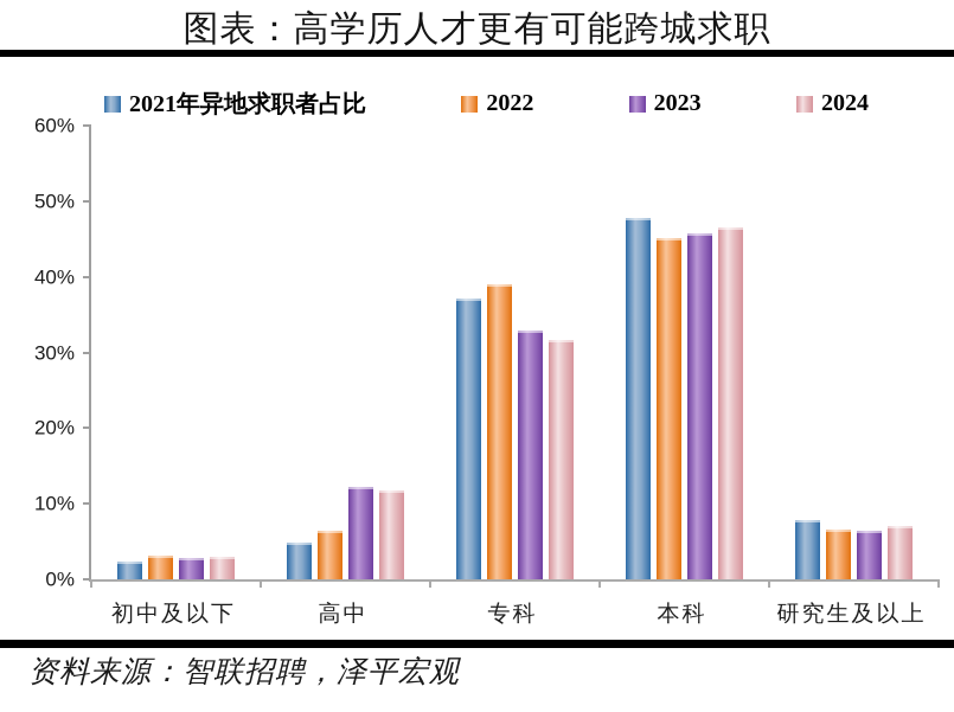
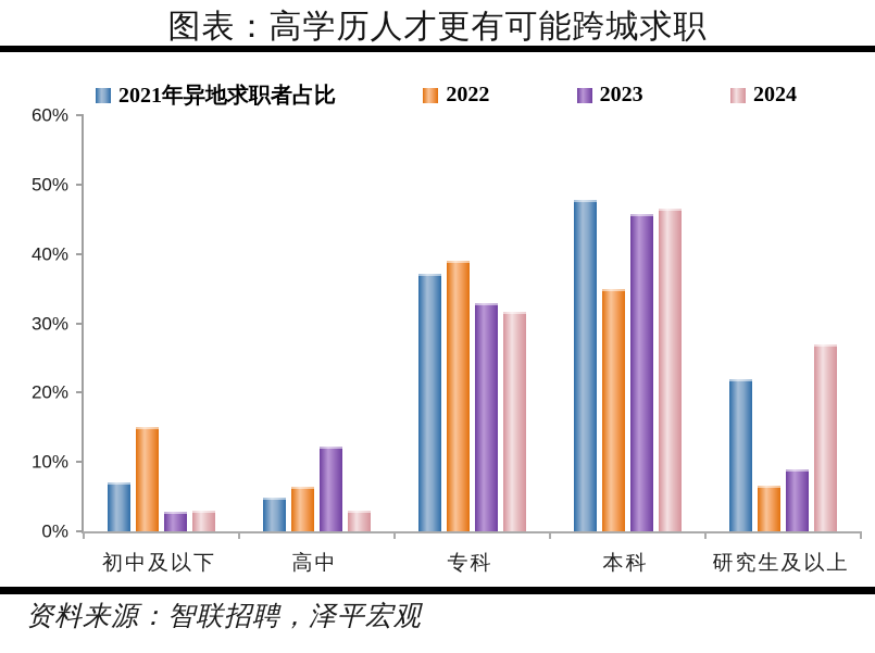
2021年异地求职者占比/初中及以下: 2% -> 7%
2022/初中及以下: 3% -> 15%
2024/高中: 12% -> 3%
2022/本科: 45% -> 35%
2021年异地求职者占比/研究生及以上: 8% -> 22%
2023/研究生及以上: 6% -> 9%
2024/研究生及以上: 7% -> 27%
